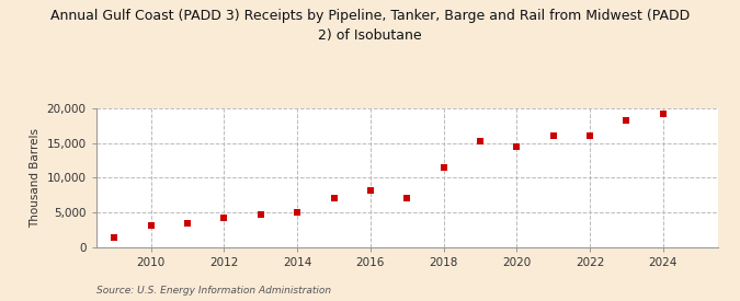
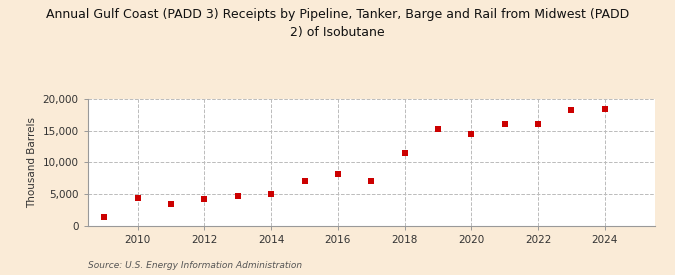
2010: 3,100 -> 4,400
2024: 19,200 -> 18,400
